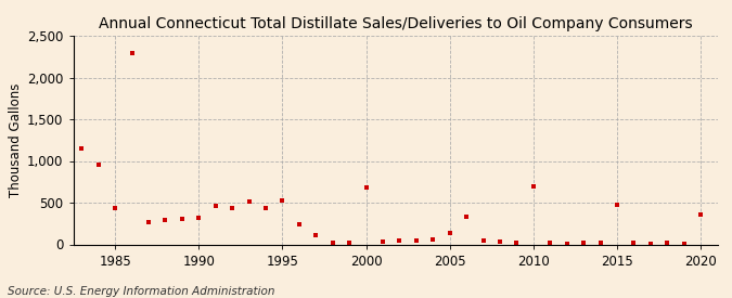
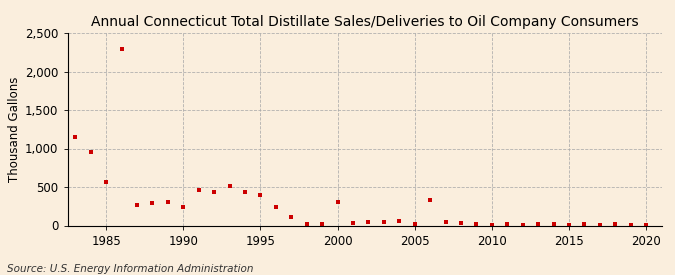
1985: 440 -> 570
1990: 320 -> 240
1995: 520 -> 390
2000: 680 -> 310
2005: 140 -> 20
2010: 700 -> 10
2015: 480 -> 10
2020: 360 -> 10
